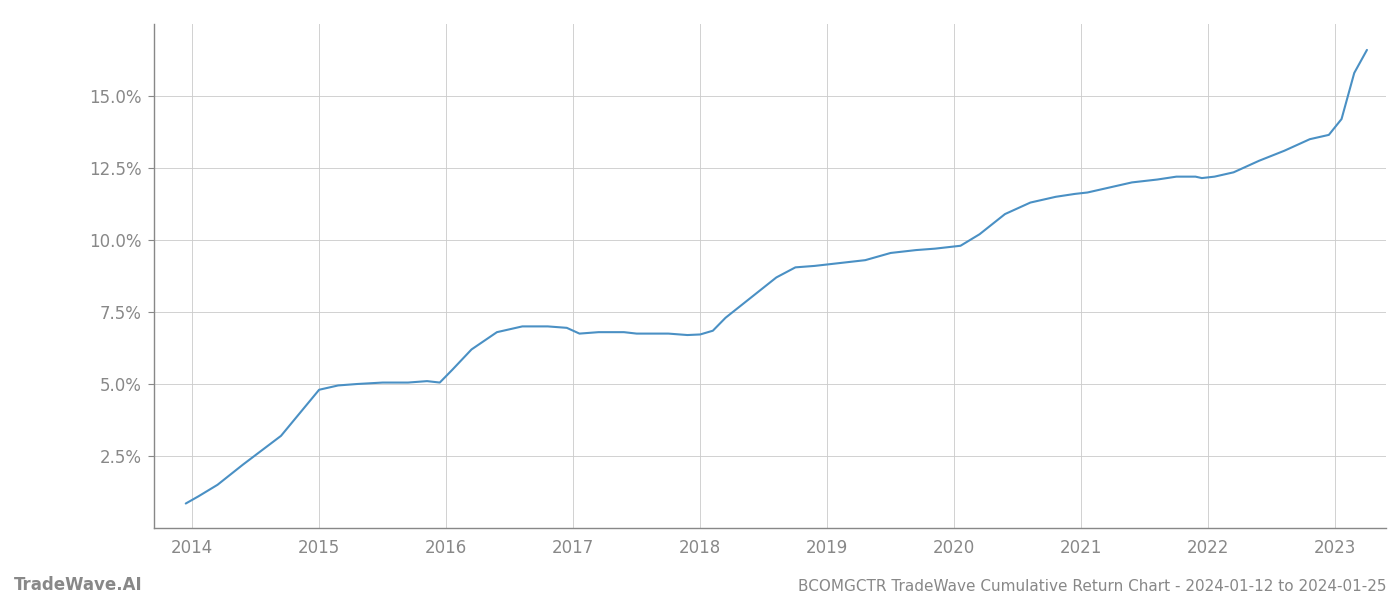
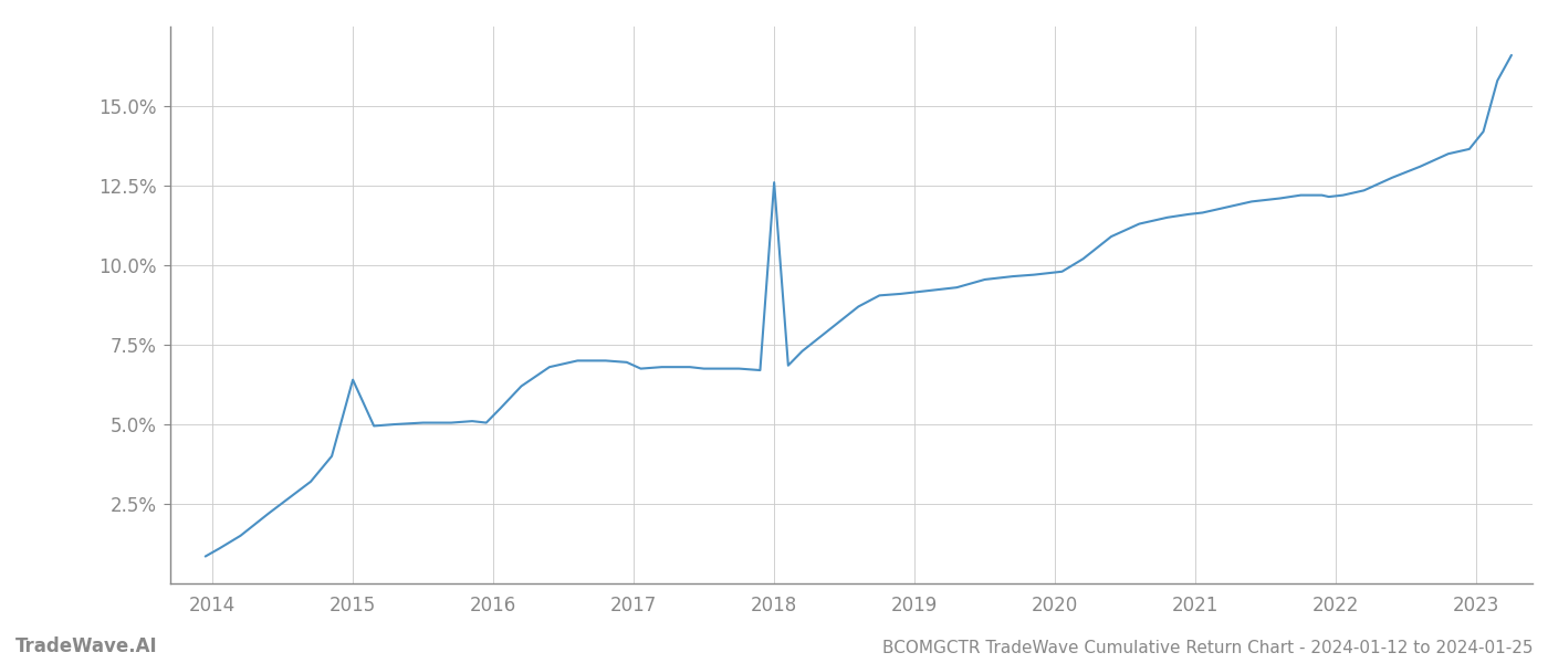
2015: 4.80% -> 6.40%
2018: 6.72% -> 12.60%
